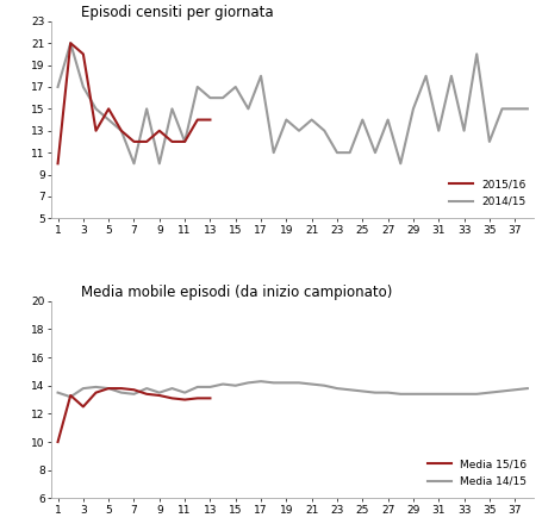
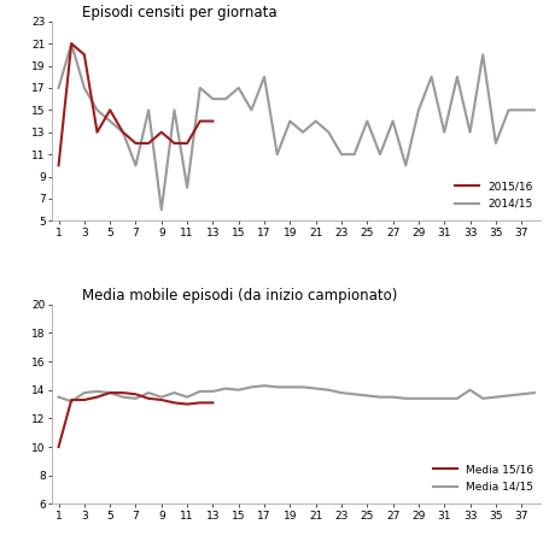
Episodi censiti per giornata/2014/15/9: 10 -> 6
Episodi censiti per giornata/2014/15/11: 12 -> 8
Media mobile episodi (da inizio campionato)/Media 15/16/3: 12.5 -> 13.3
Media mobile episodi (da inizio campionato)/Media 14/15/33: 13.4 -> 14.0
